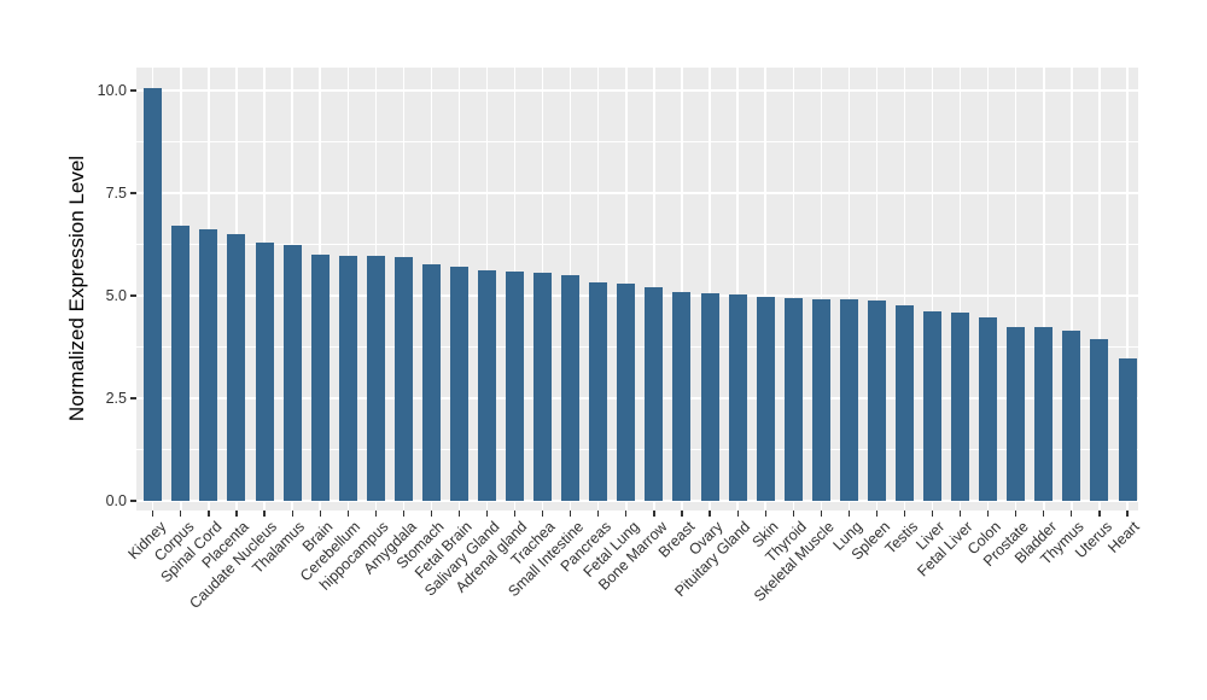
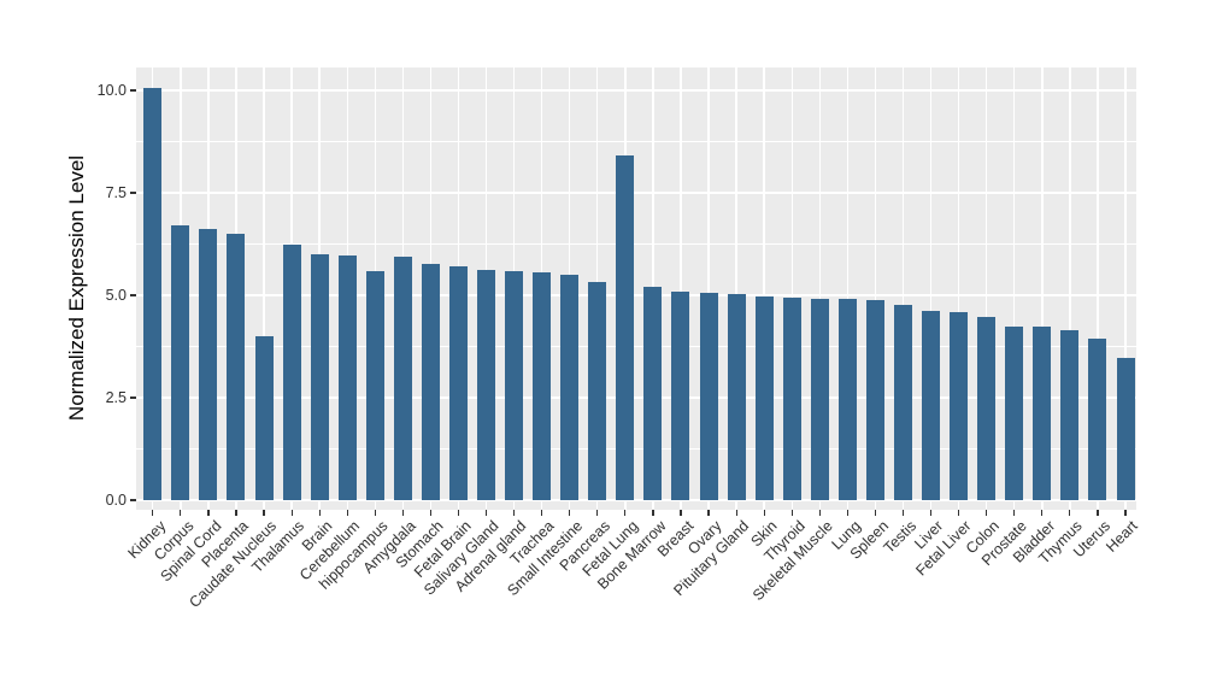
Caudate Nucleus: 6.3 -> 4.0
hippocampus: 6.0 -> 5.6
Fetal Lung: 5.3 -> 8.4
